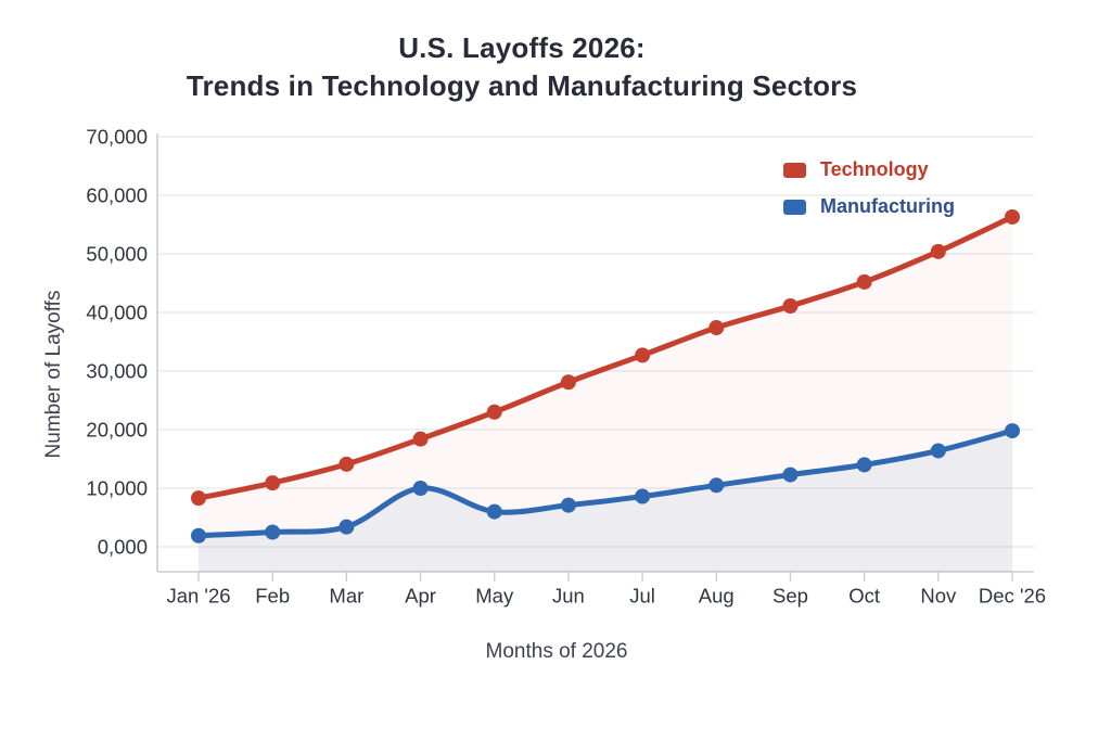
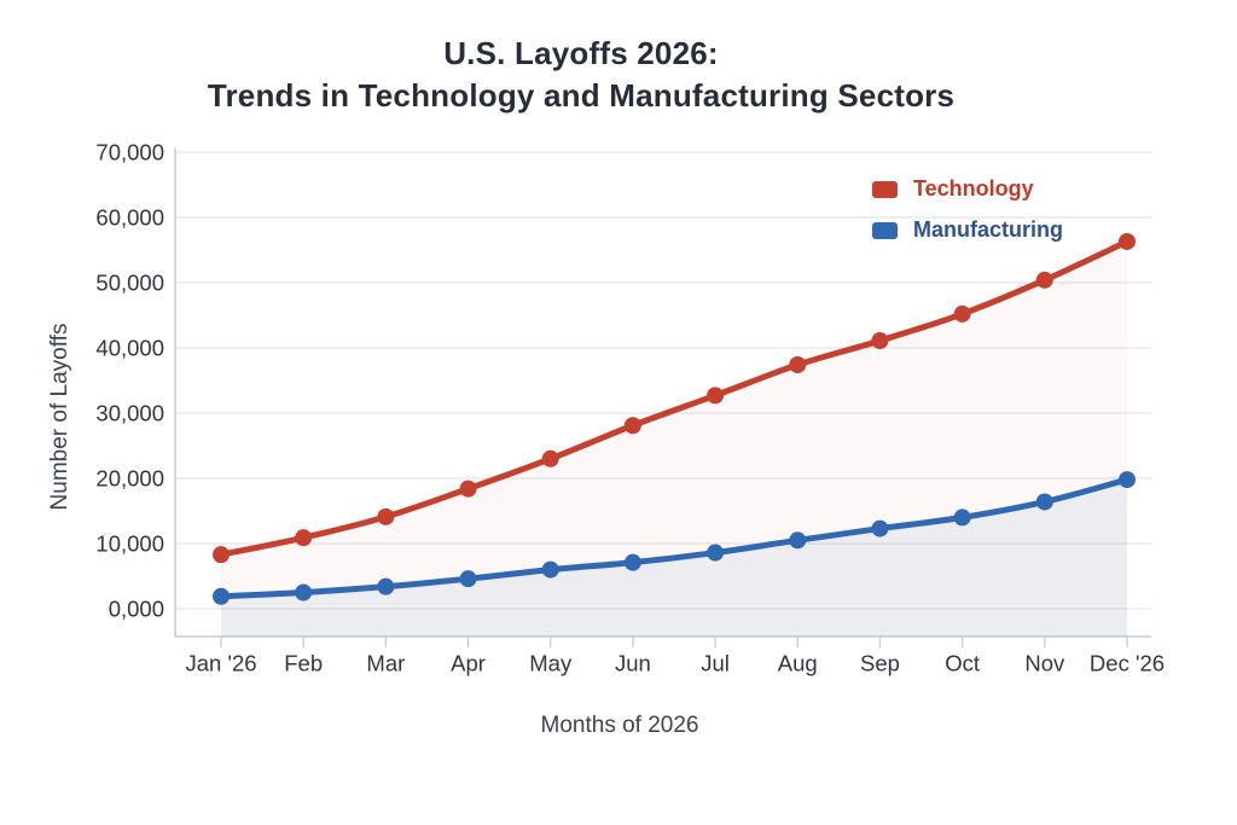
Manufacturing/Apr: 10000 -> 5000
